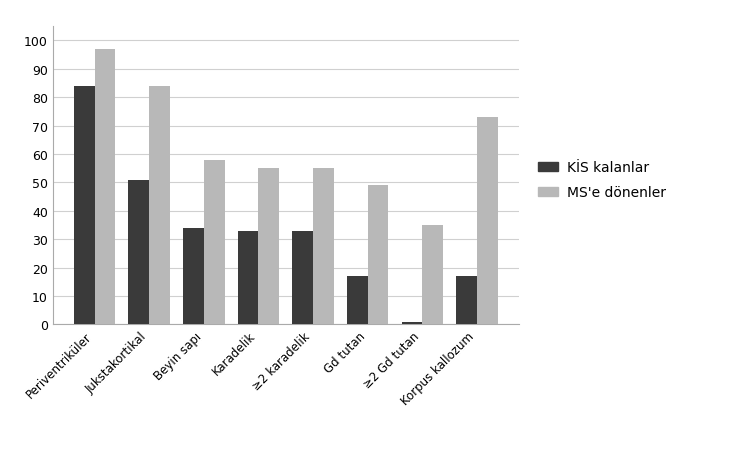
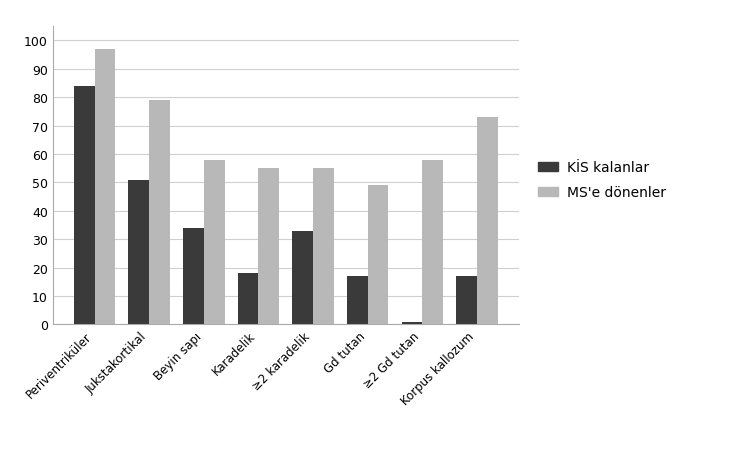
MS'e dönenler/Jukstakortikal: 84 -> 79
KİS kalanlar/Karadelik: 33 -> 18
MS'e dönenler/≥2 Gd tutan: 35 -> 58
